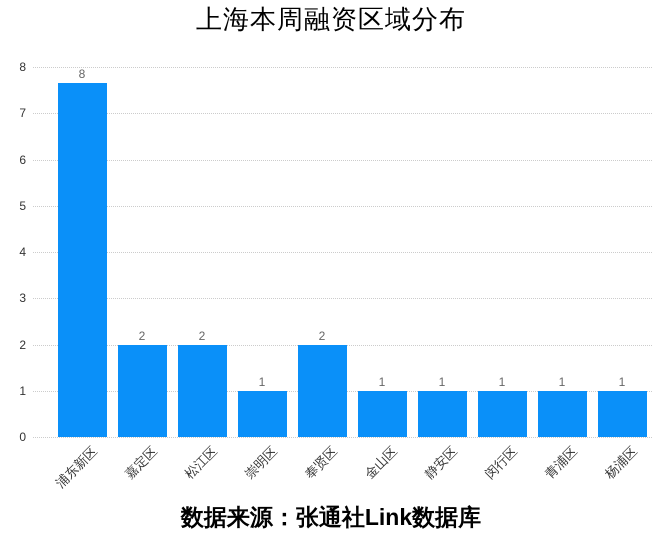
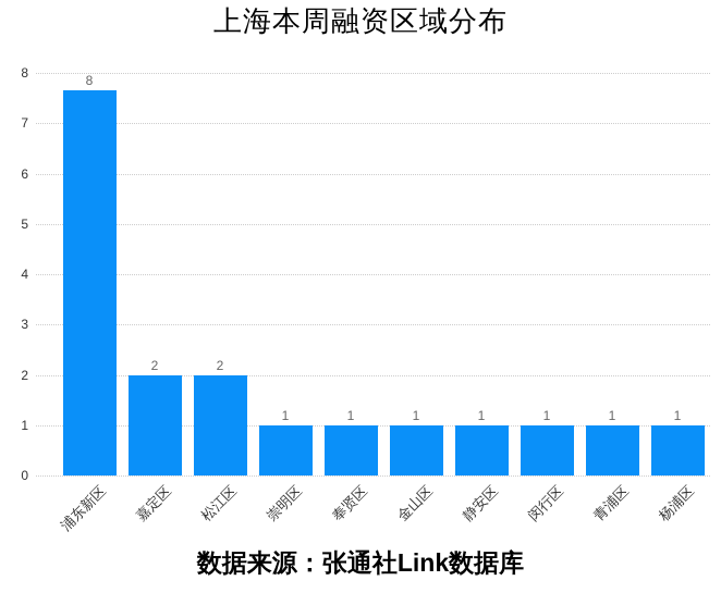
奉贤区: 2 -> 1
